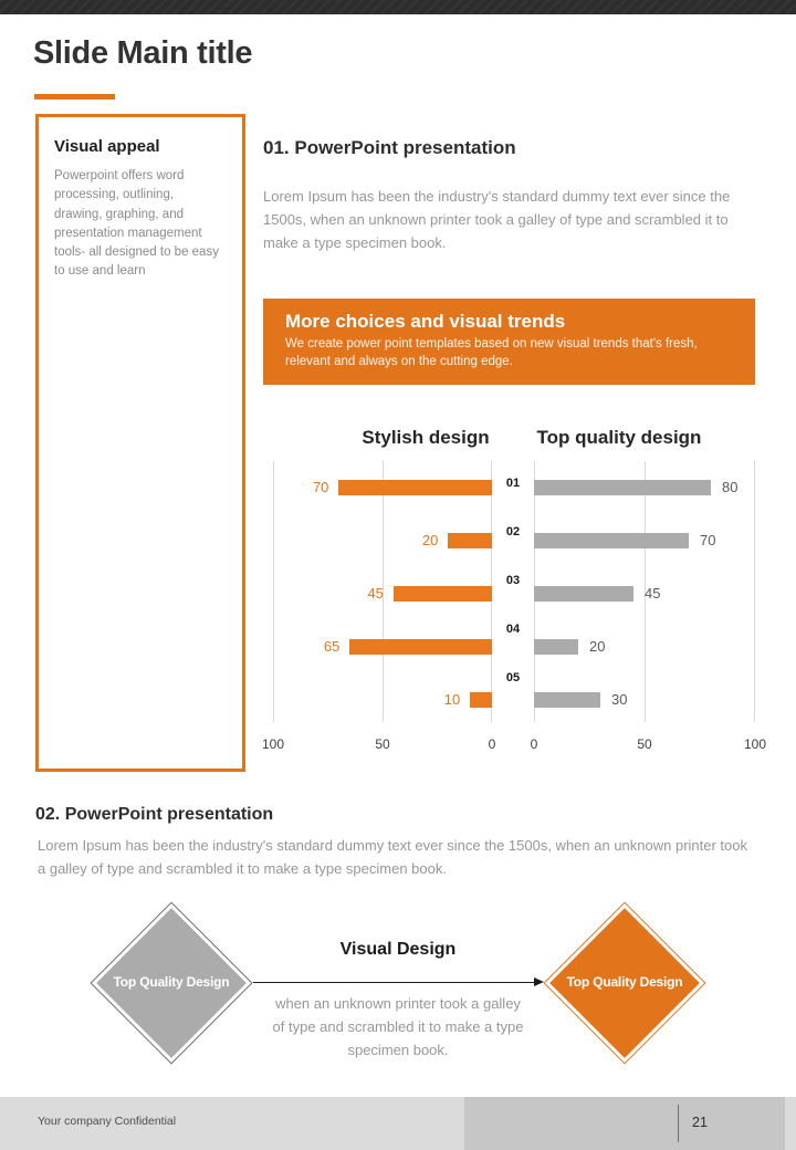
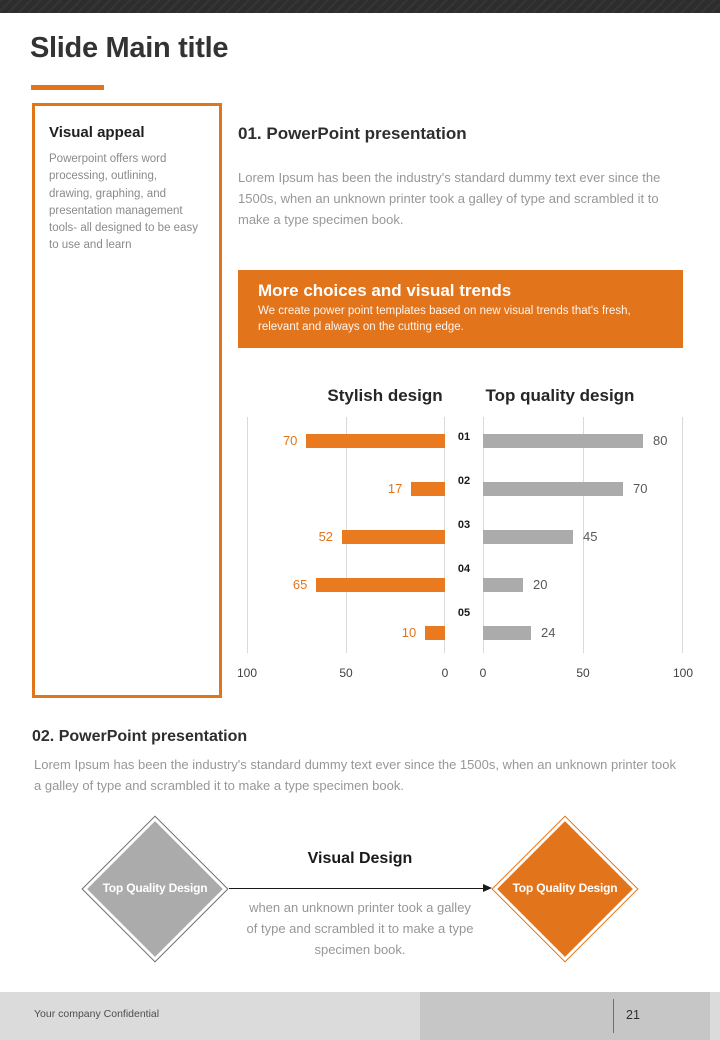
Stylish design/02: 20 -> 17
Stylish design/03: 45 -> 52
Top quality design/05: 30 -> 24
